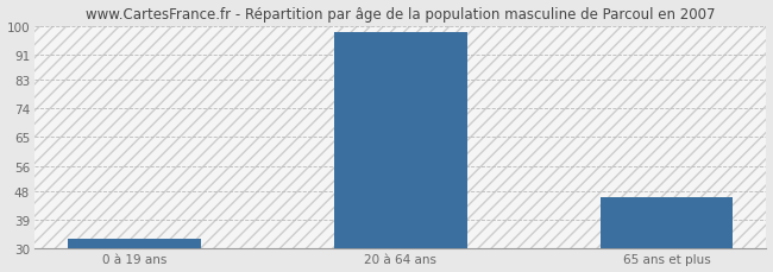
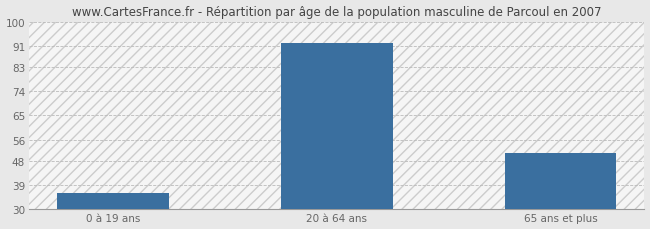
0 à 19 ans: 33 -> 36
20 à 64 ans: 98 -> 92
65 ans et plus: 46 -> 51
